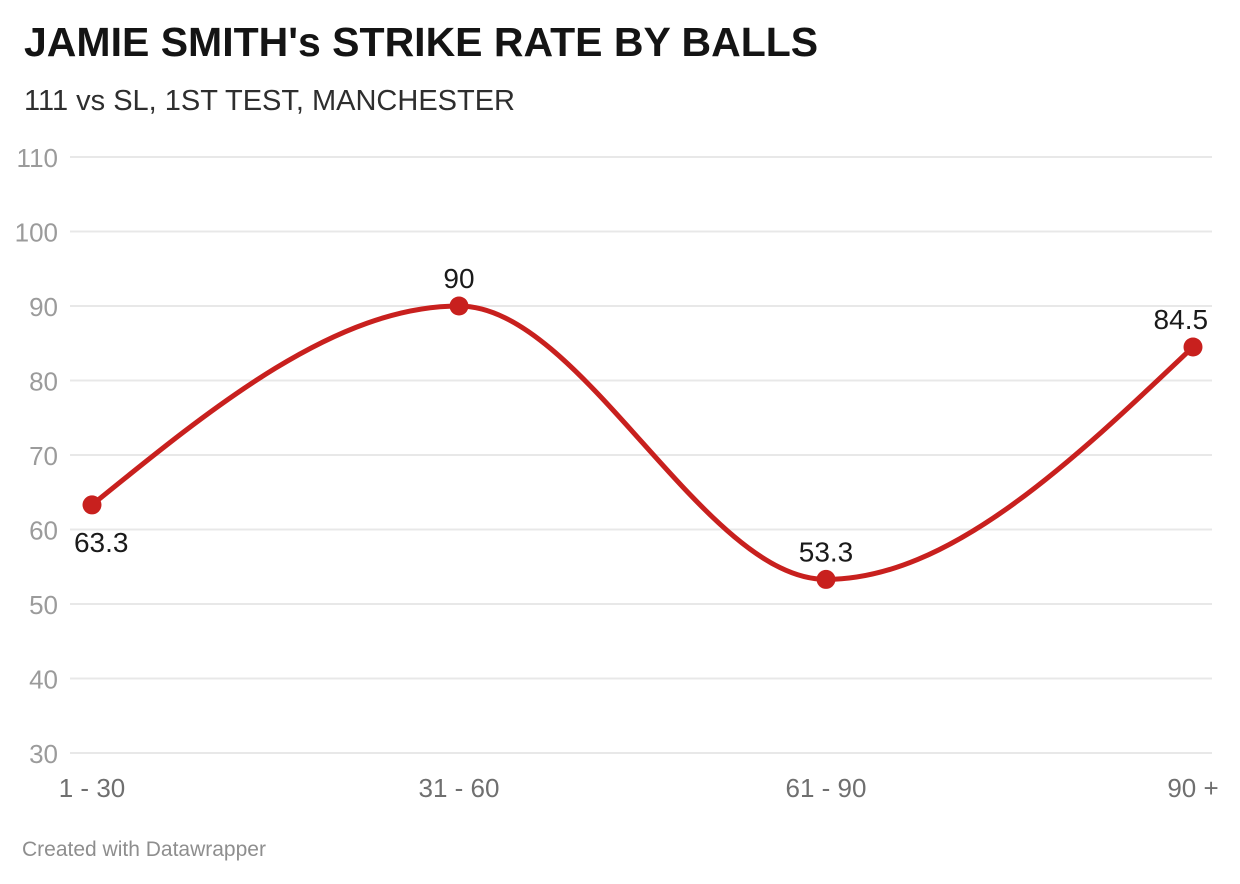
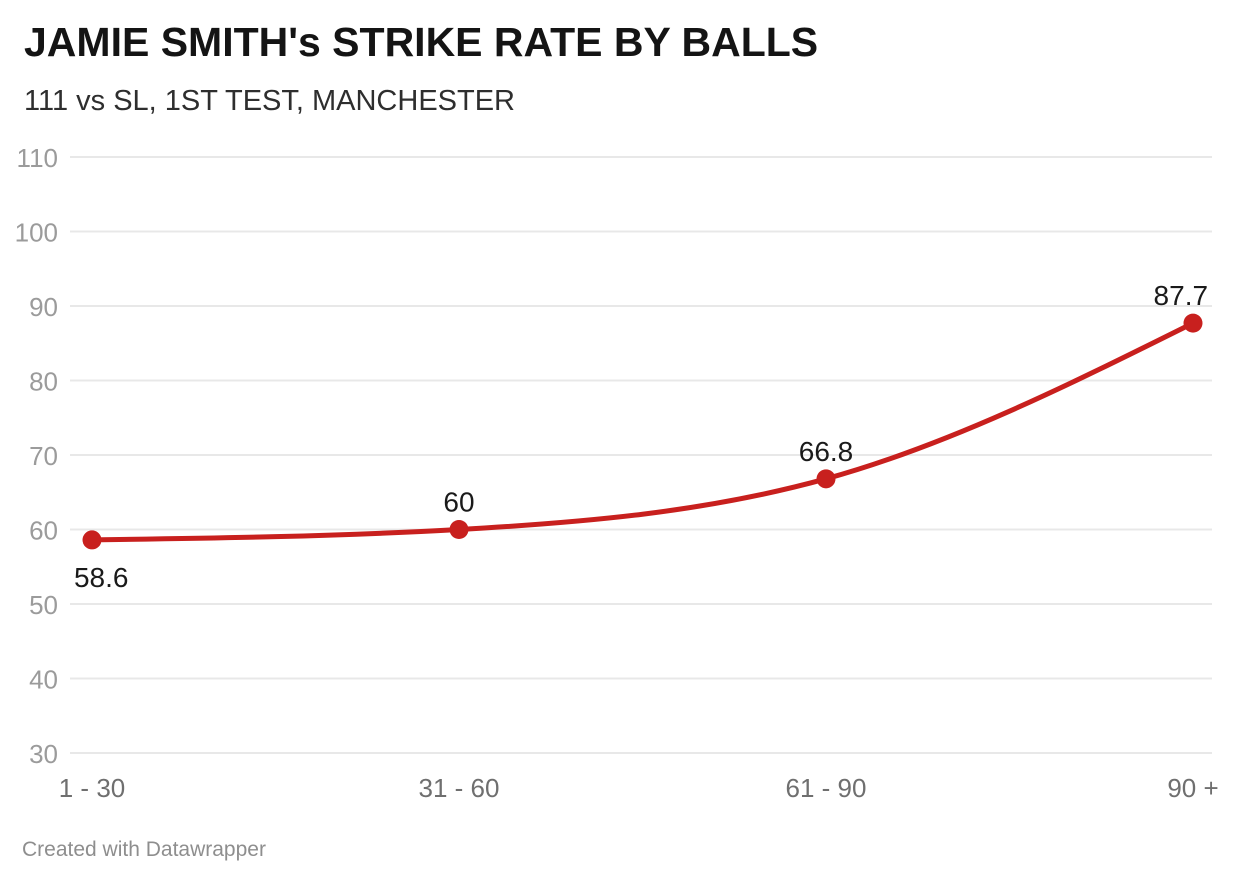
1 - 30: 63.3 -> 58.6
31 - 60: 90 -> 60
61 - 90: 53.3 -> 66.8
90 +: 84.5 -> 87.7
